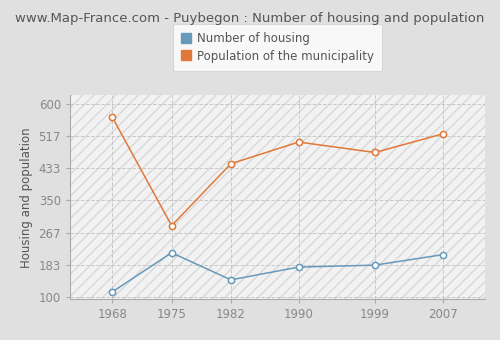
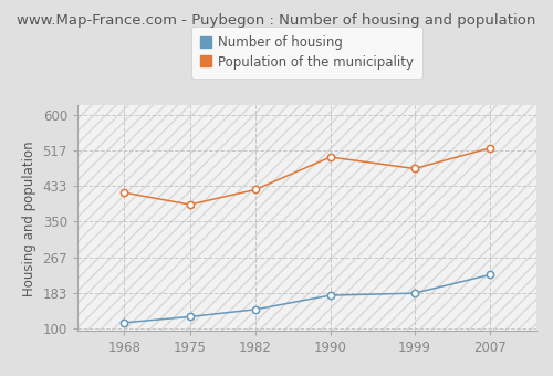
Population of the municipality/1968: 565 -> 418
Number of housing/1975: 215 -> 128
Population of the municipality/1975: 285 -> 390
Population of the municipality/1982: 445 -> 425
Number of housing/2007: 210 -> 226
